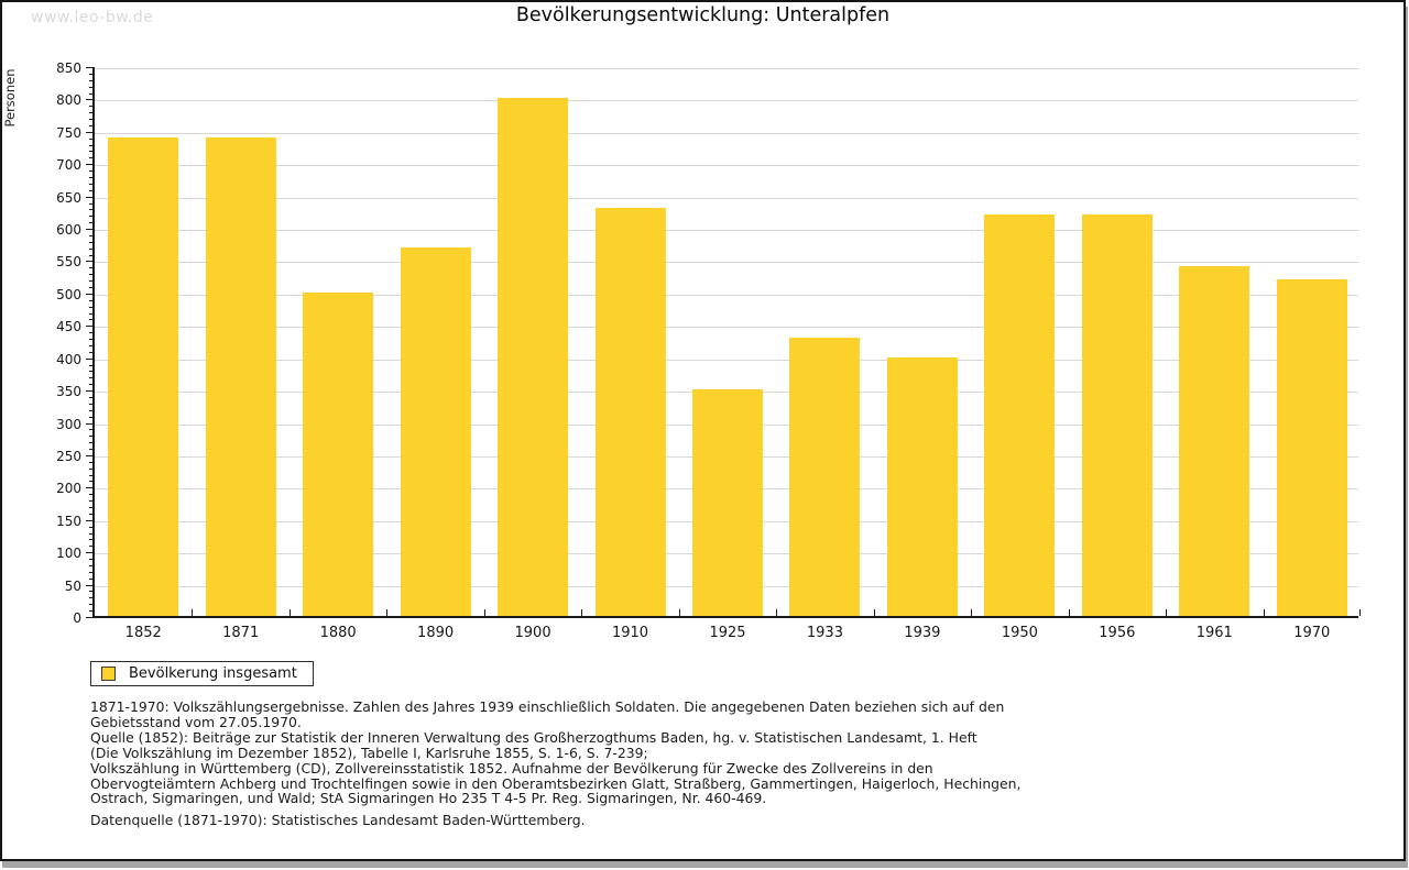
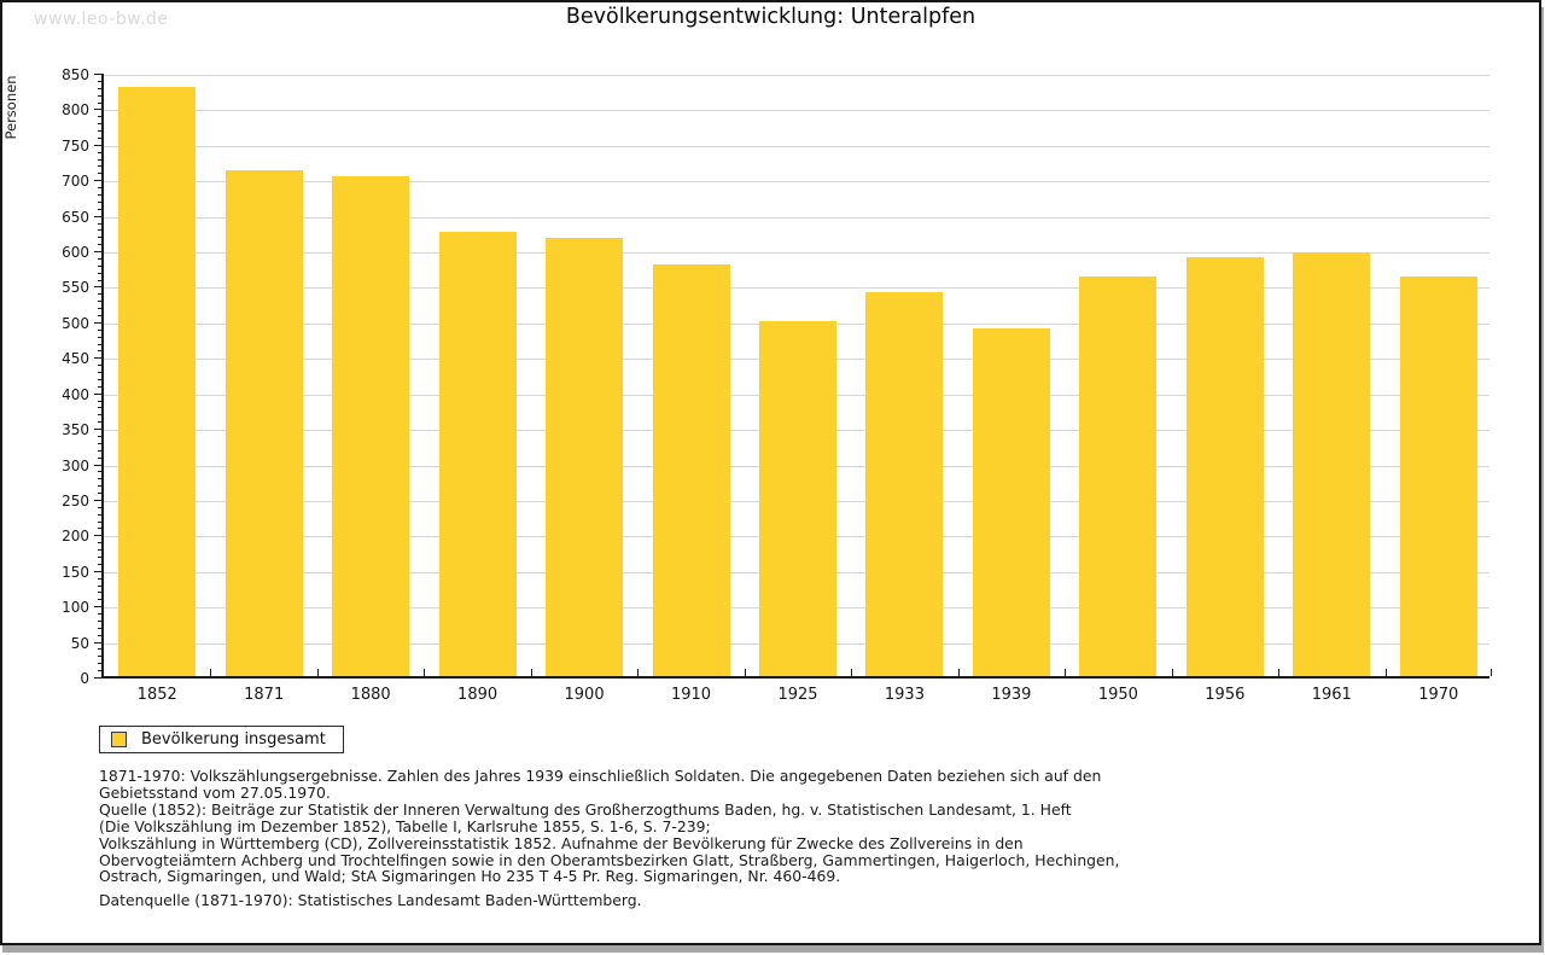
1852: 740 -> 830
1871: 740 -> 710
1880: 500 -> 700
1890: 570 -> 620
1900: 800 -> 620
1910: 630 -> 580
1925: 350 -> 500
1933: 430 -> 540
1939: 400 -> 490
1950: 620 -> 560
1956: 620 -> 590
1961: 540 -> 600
1970: 520 -> 560
